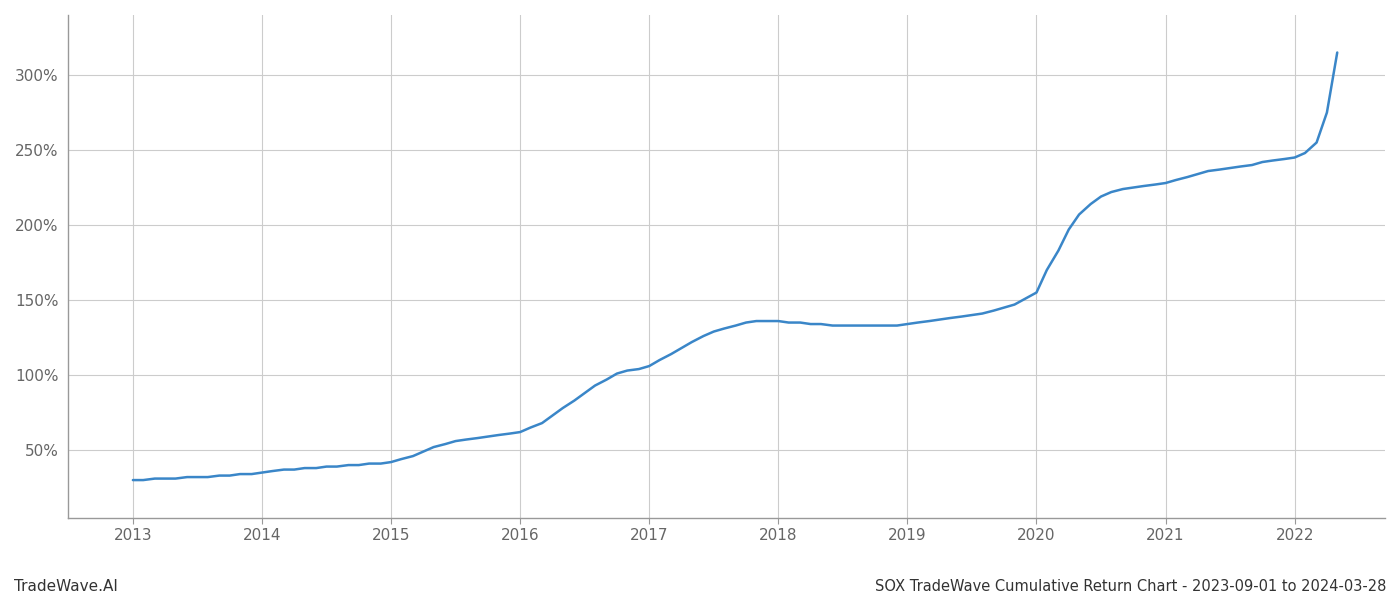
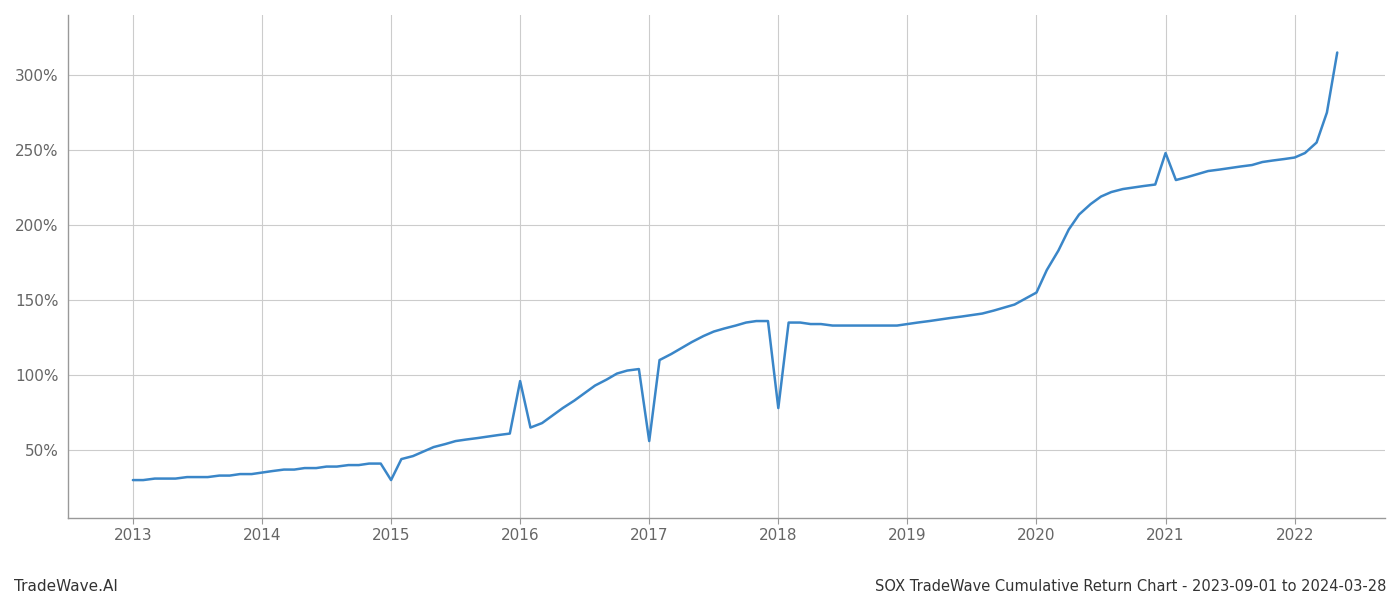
2015: 42% -> 30%
2016: 62% -> 96%
2017: 106% -> 56%
2018: 136% -> 78%
2021: 228% -> 248%
